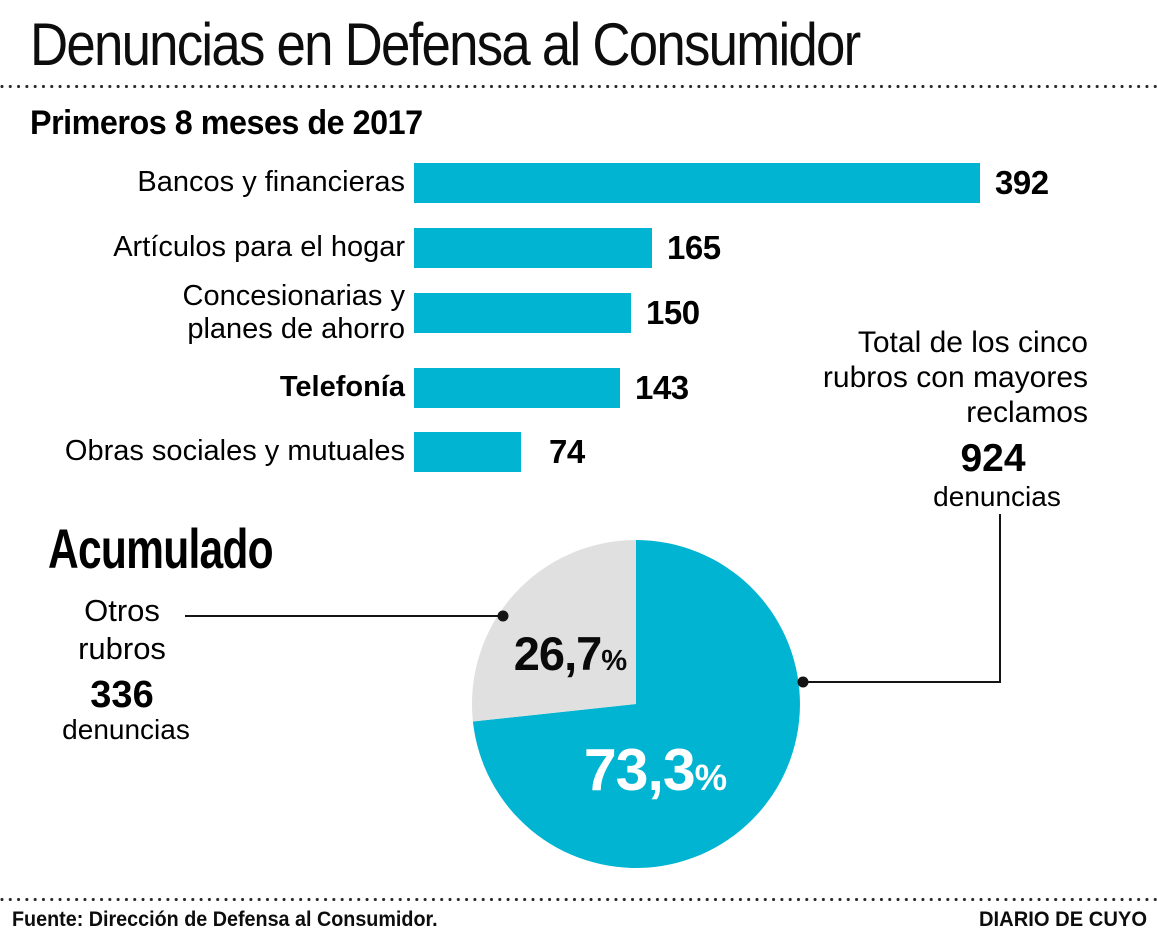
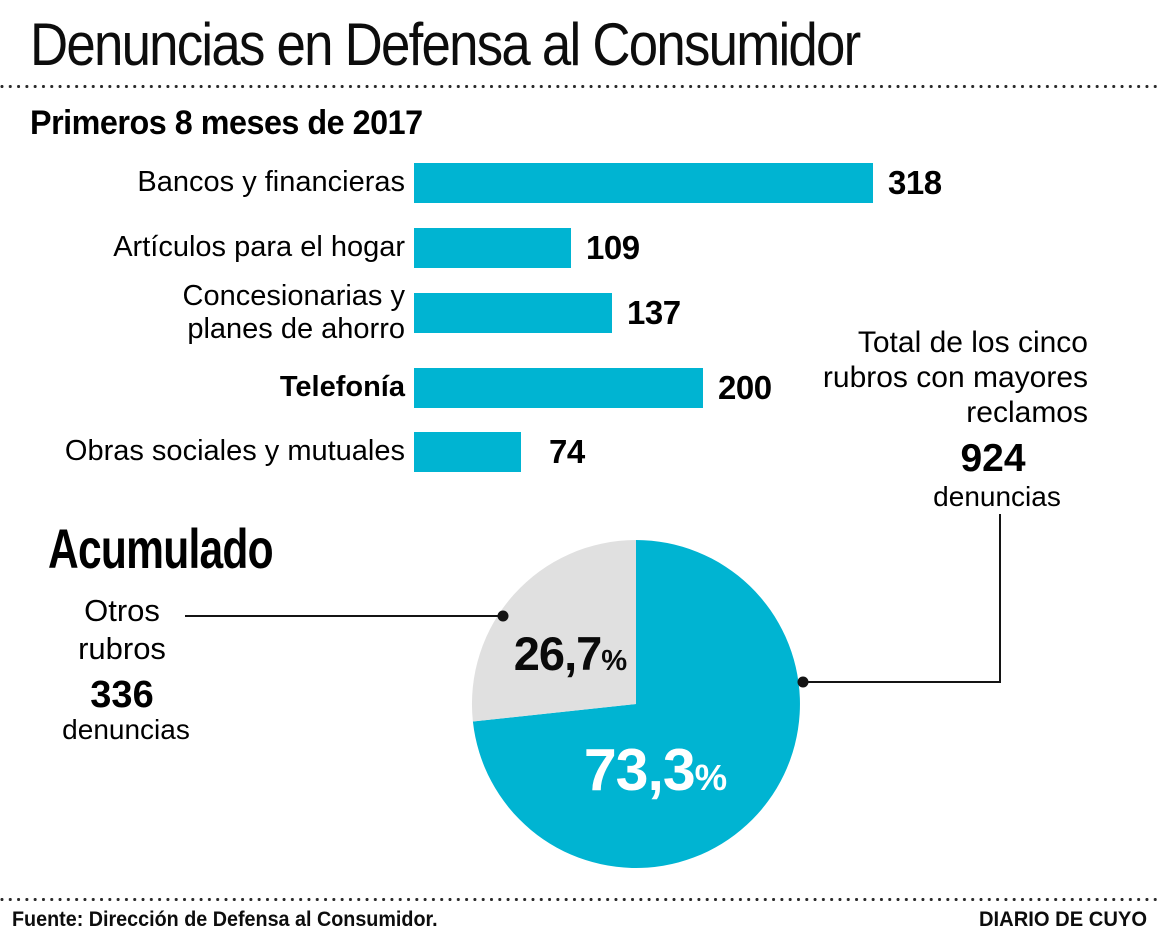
Primeros 8 meses de 2017/Bancos y financieras: 392 -> 318
Primeros 8 meses de 2017/Artículos para el hogar: 165 -> 109
Primeros 8 meses de 2017/Concesionarias y planes de ahorro: 150 -> 137
Primeros 8 meses de 2017/Telefonía: 143 -> 200
